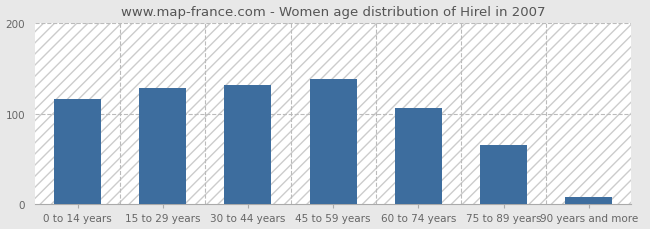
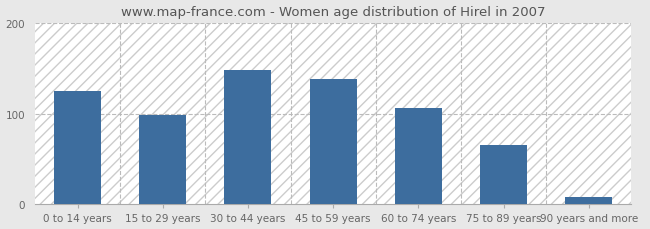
0 to 14 years: 116 -> 125
15 to 29 years: 128 -> 98
30 to 44 years: 132 -> 148
